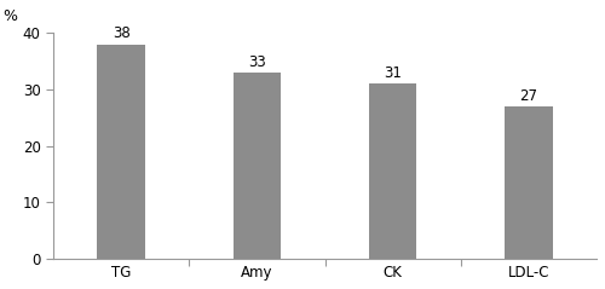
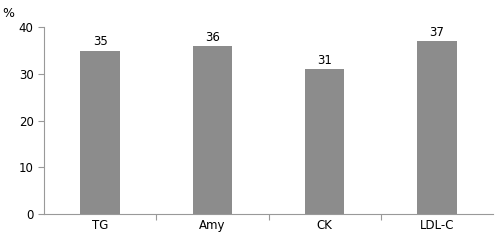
TG: 38 -> 35
Amy: 33 -> 36
LDL-C: 27 -> 37
